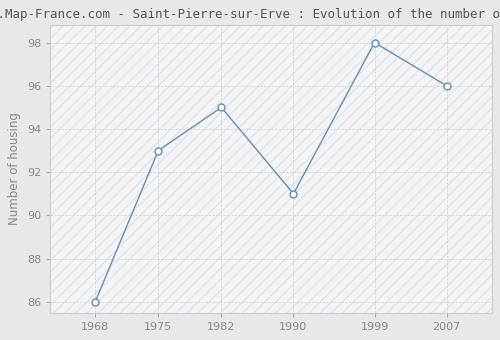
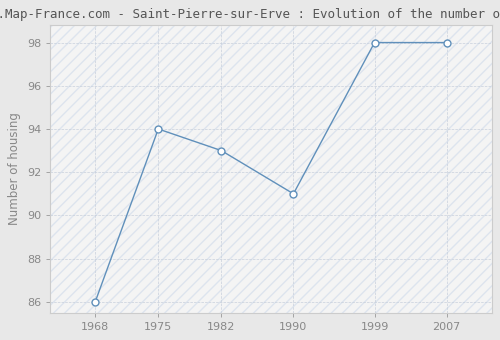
1975: 93 -> 94
1982: 95 -> 93
2007: 96 -> 98
